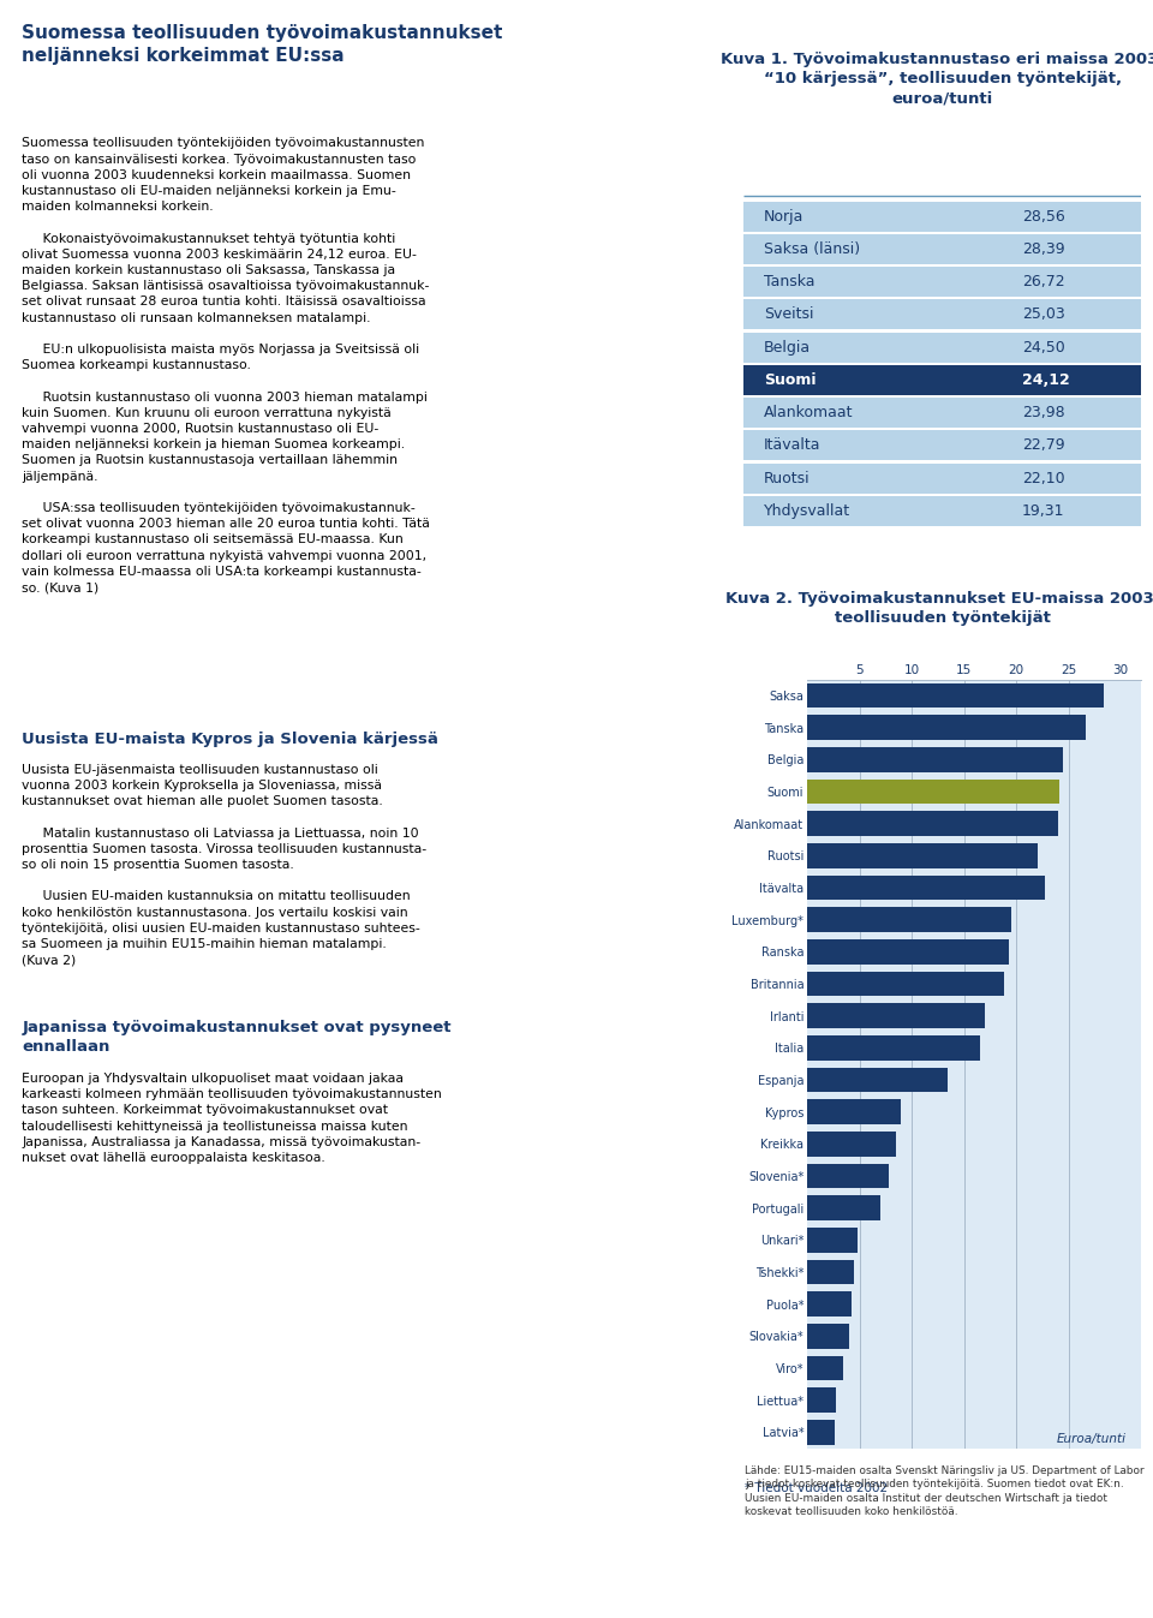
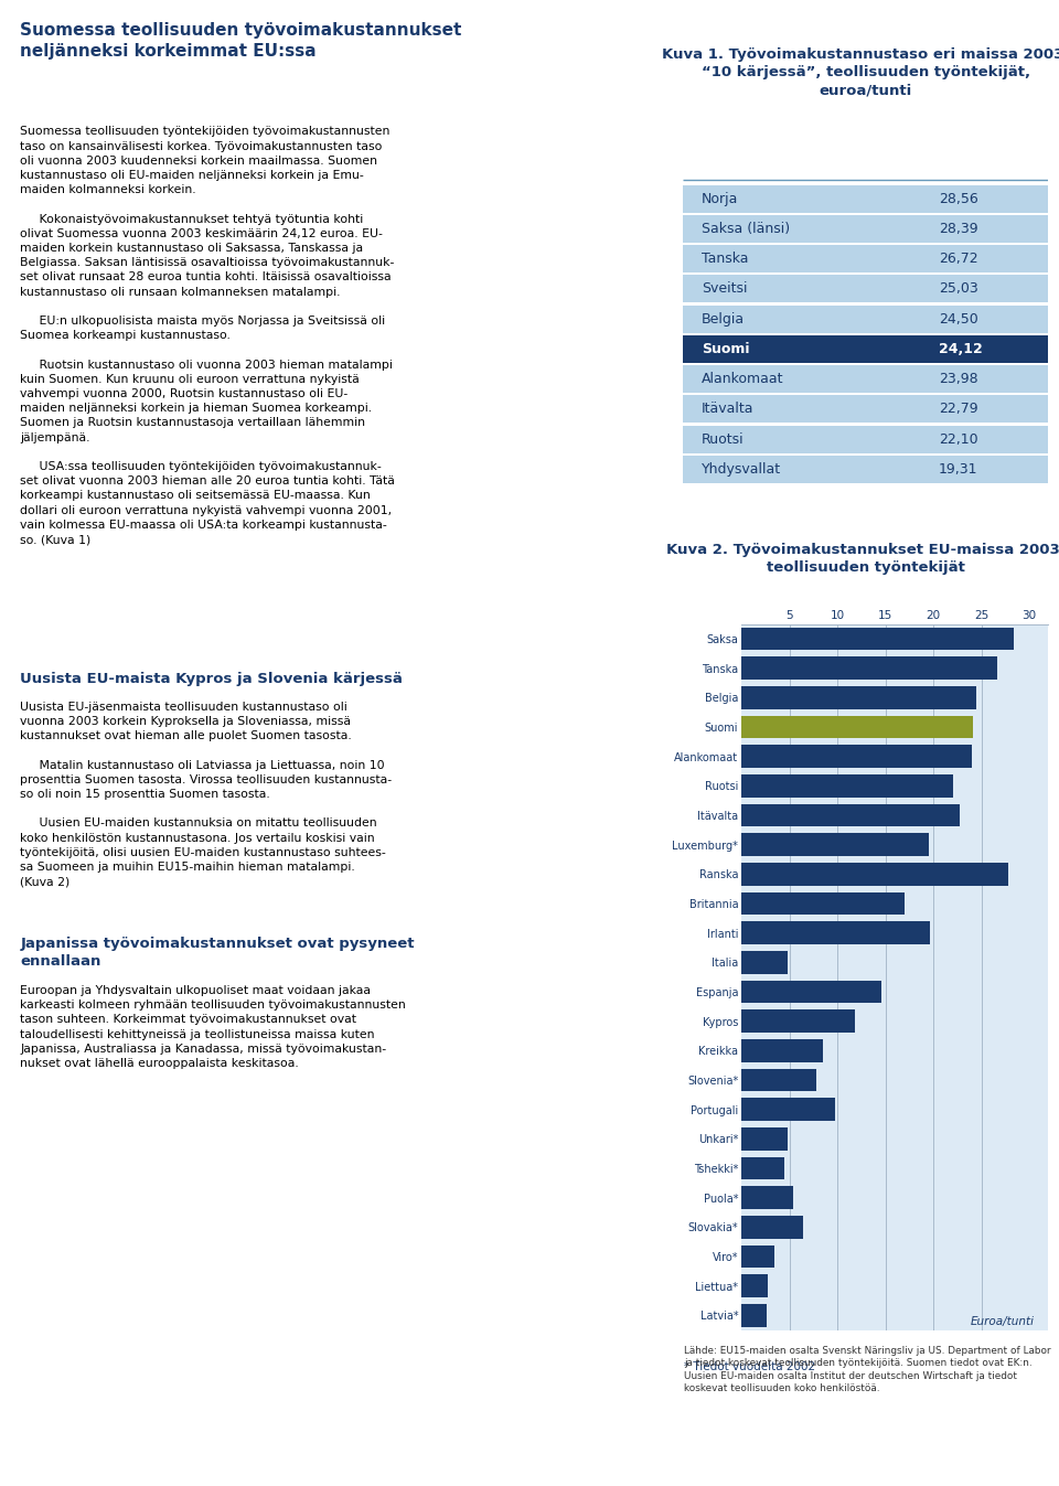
Ranska: 19.3 -> 27.8
Britannia: 18.8 -> 17.0
Irlanti: 17.0 -> 19.6
Italia: 16.5 -> 4.8
Espanja: 13.5 -> 14.6
Kypros: 9.0 -> 11.8
Portugali: 7.0 -> 9.8
Puola*: 4.3 -> 5.4
Slovakia*: 4.0 -> 6.4
